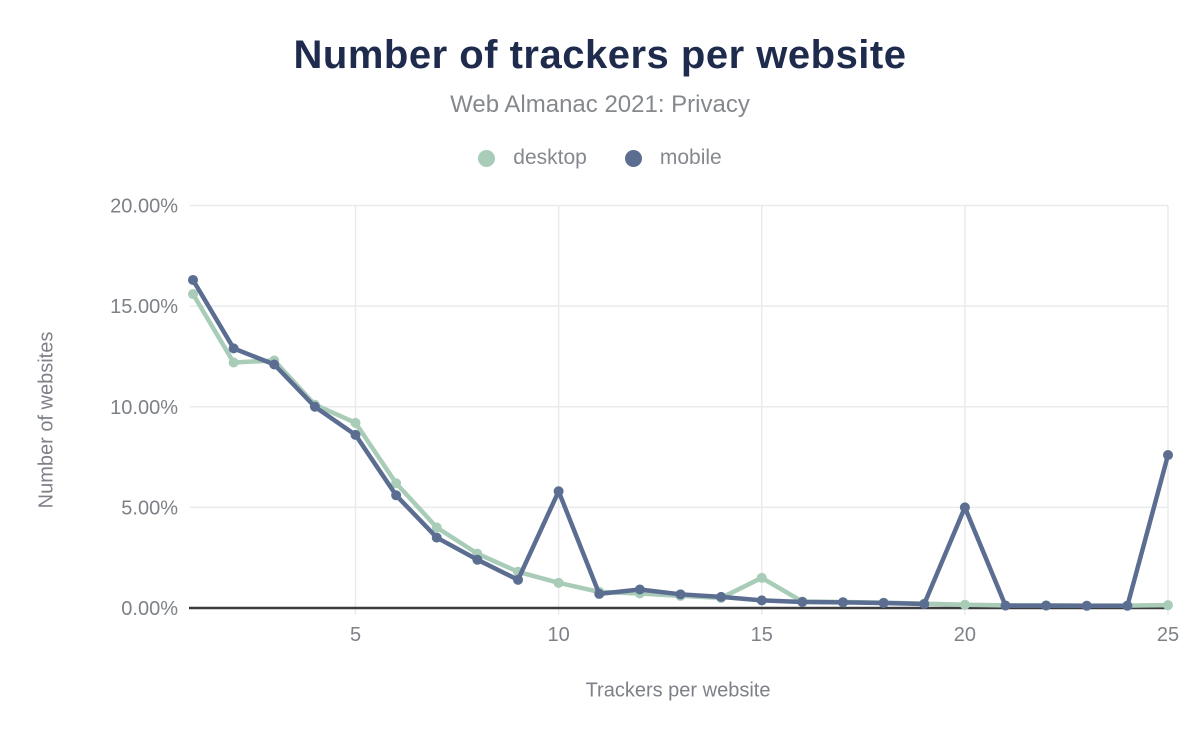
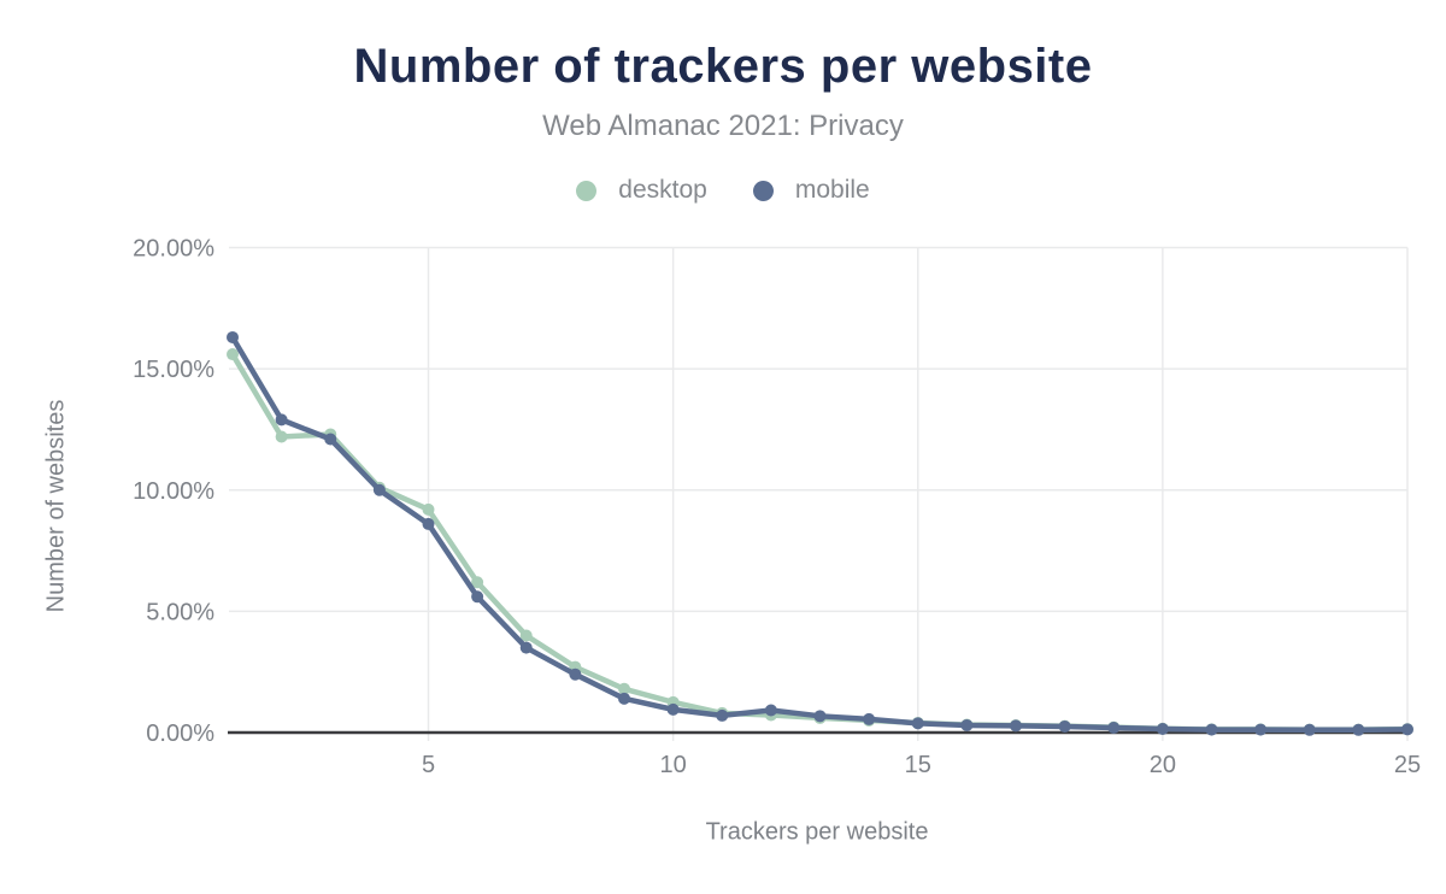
mobile/10: 5.8% -> 0.9%
desktop/15: 1.5% -> 0.4%
mobile/20: 5.0% -> 0.1%
mobile/25: 7.6% -> 0.1%
